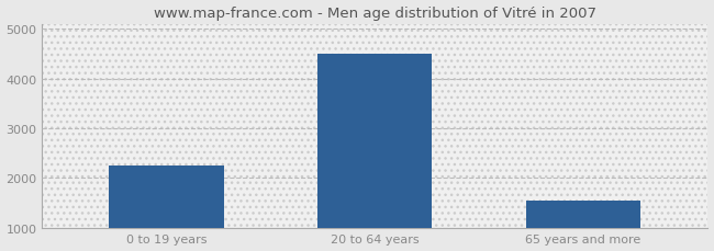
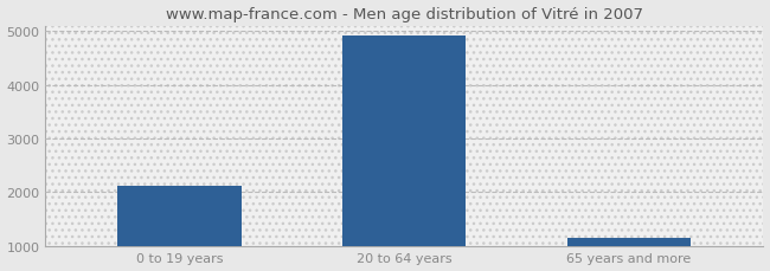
0 to 19 years: 2250 -> 2120
20 to 64 years: 4500 -> 4920
65 years and more: 1550 -> 1150
